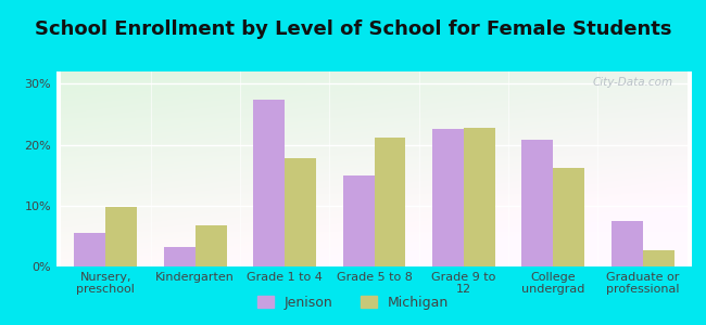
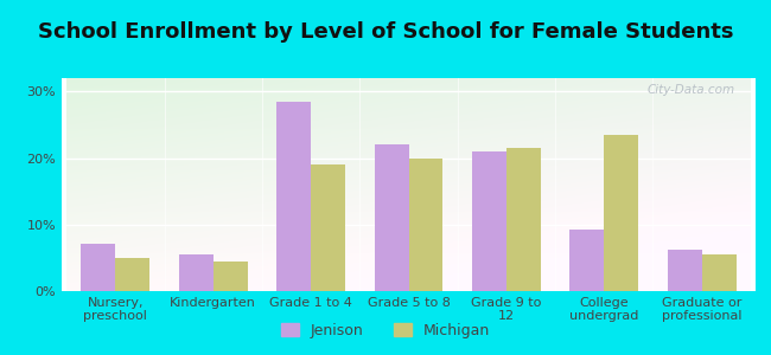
Jenison/Nursery, preschool: 5.6% -> 7.2%
Michigan/Nursery, preschool: 9.8% -> 5.0%
Jenison/Kindergarten: 3.2% -> 5.5%
Michigan/Kindergarten: 6.8% -> 4.5%
Jenison/Grade 1 to 4: 27.4% -> 28.5%
Michigan/Grade 1 to 4: 17.8% -> 19.0%
Jenison/Grade 5 to 8: 15.0% -> 22.0%
Michigan/Grade 5 to 8: 21.2% -> 20.0%
Jenison/Grade 9 to 12: 22.6% -> 21.0%
Michigan/Grade 9 to 12: 22.8% -> 21.5%
Jenison/College undergrad: 20.8% -> 9.2%
Michigan/College undergrad: 16.2% -> 23.5%
Jenison/Graduate or professional: 7.4% -> 6.2%
Michigan/Graduate or professional: 2.6% -> 5.5%
